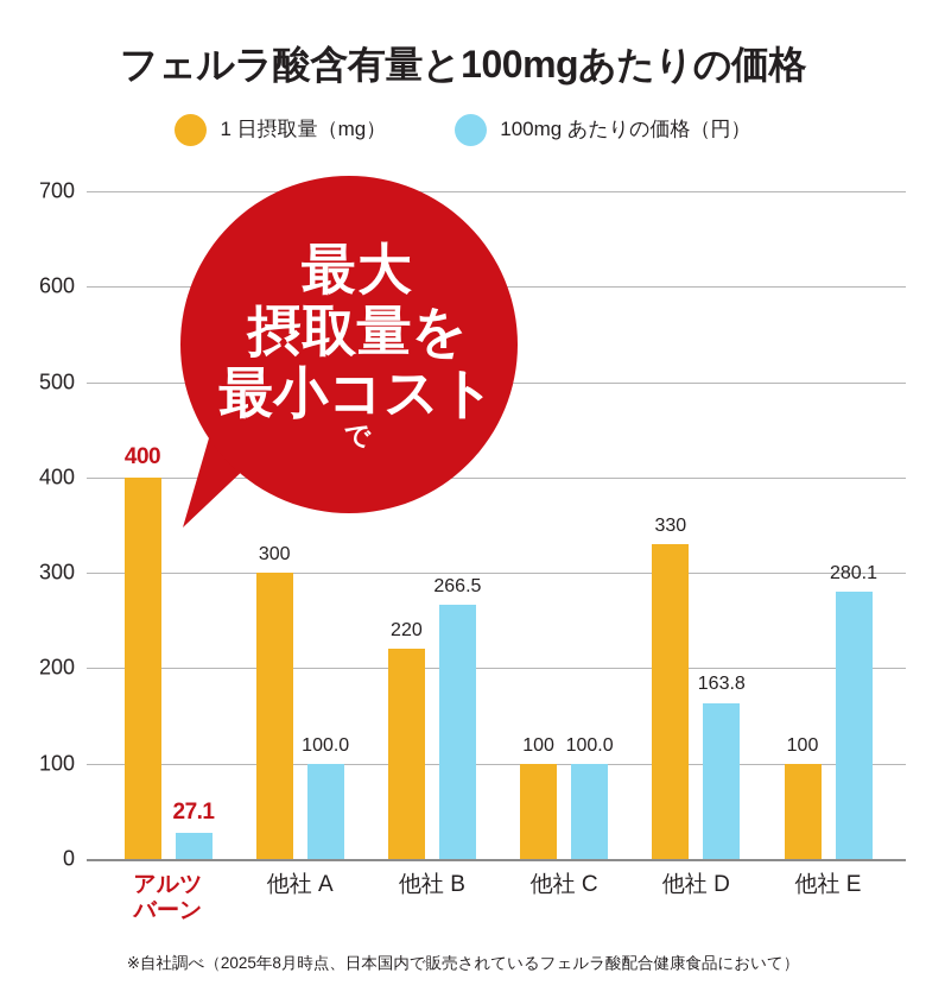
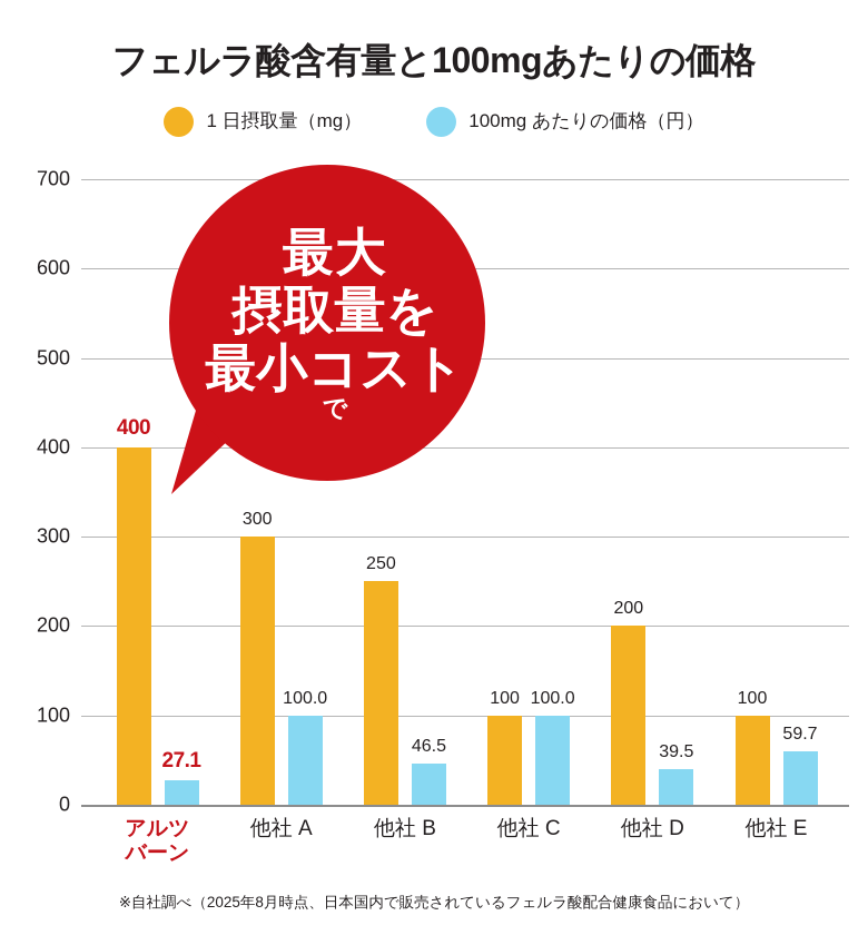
1 日摂取量（mg）/他社 B: 220 -> 250
100mg あたりの価格（円）/他社 B: 266.5 -> 46.5
1 日摂取量（mg）/他社 D: 330 -> 200
100mg あたりの価格（円）/他社 D: 163.8 -> 39.5
100mg あたりの価格（円）/他社 E: 280.1 -> 59.7
